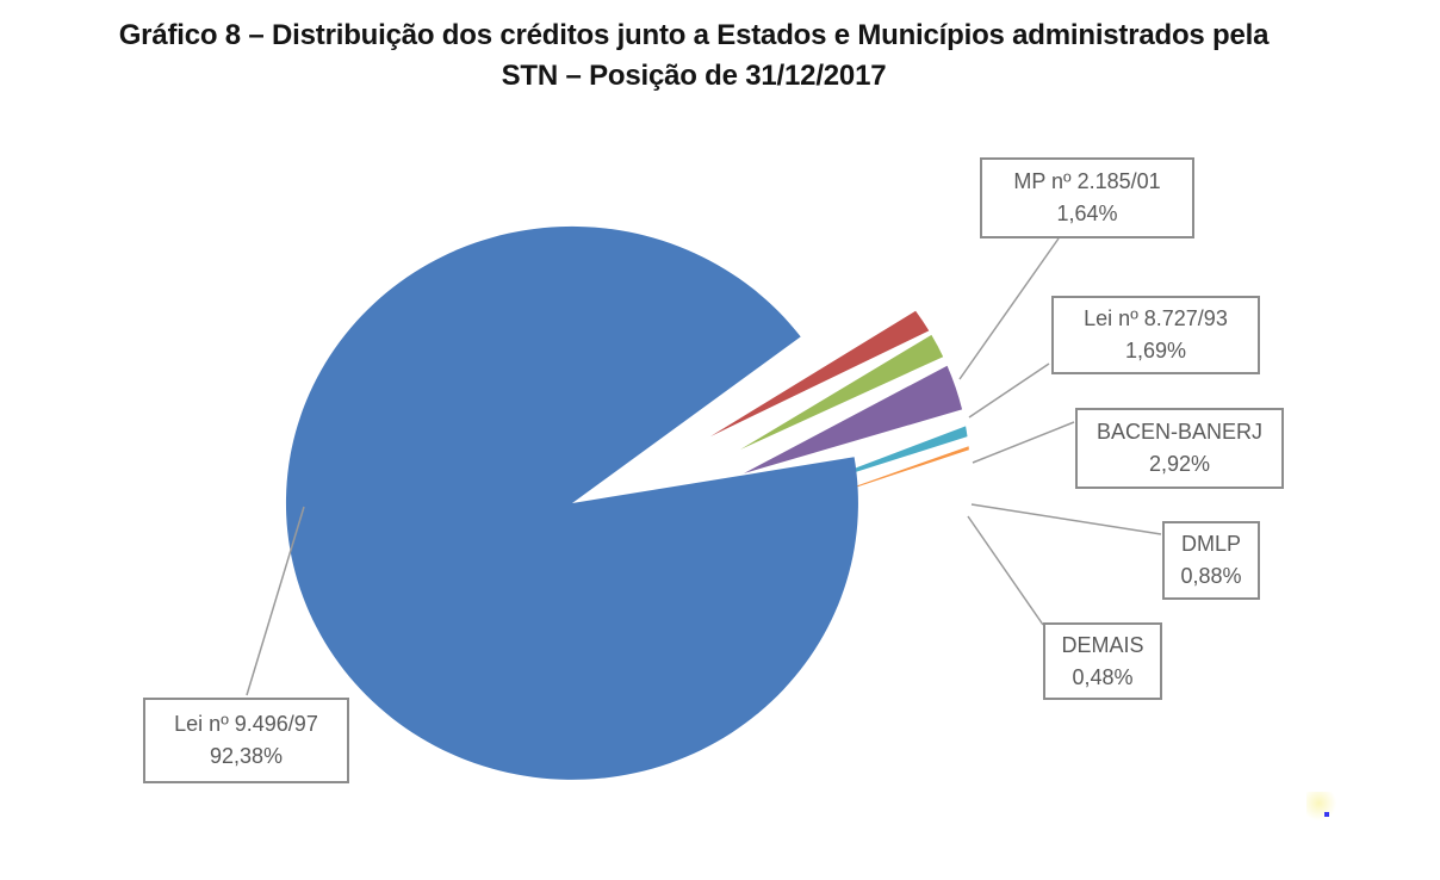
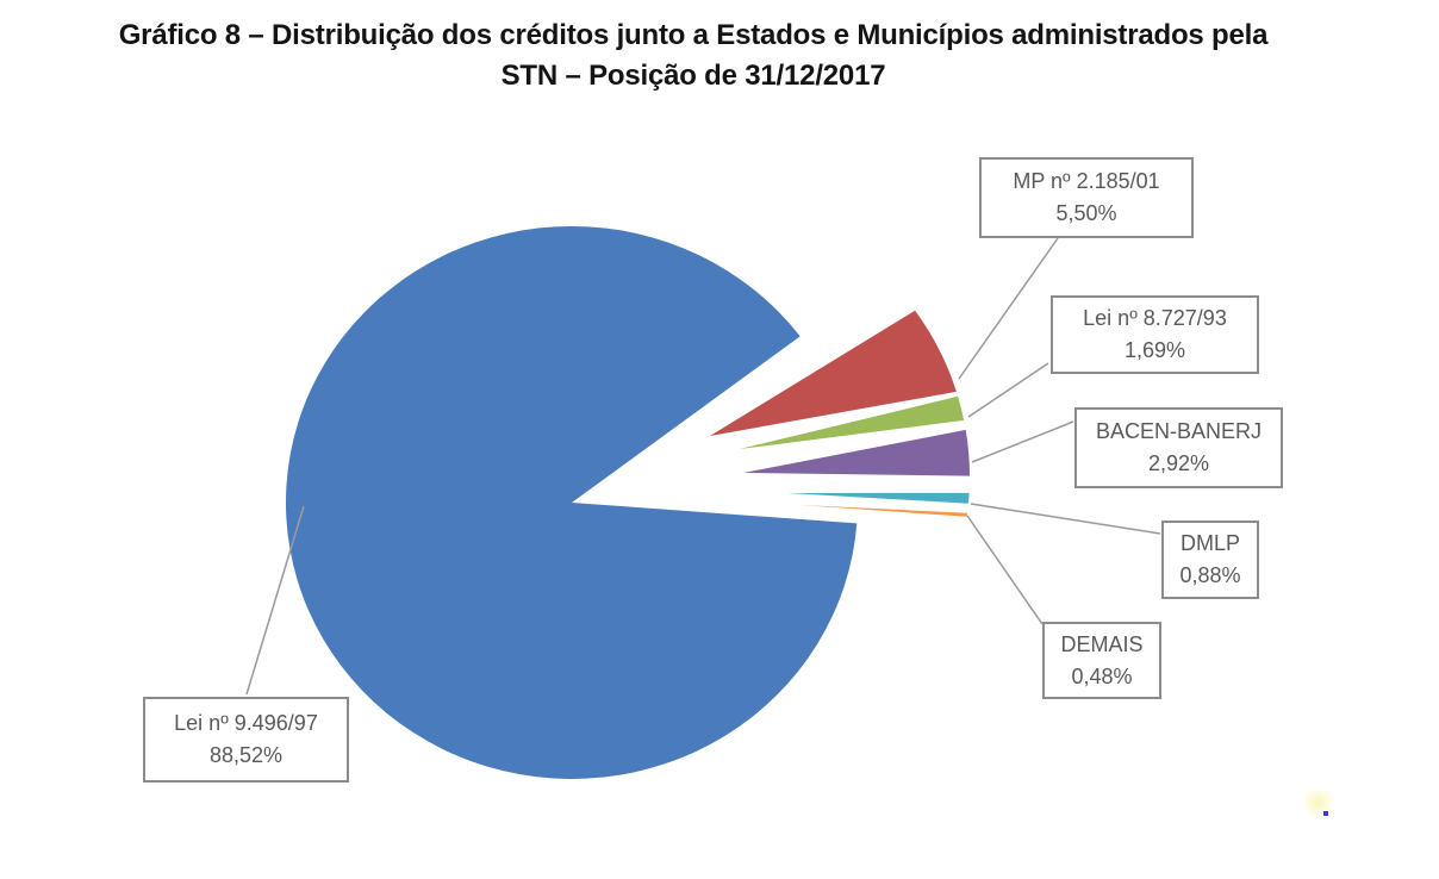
Lei nº 9.496/97: 92,38% -> 88,52%
MP nº 2.185/01: 1,64% -> 5,50%
